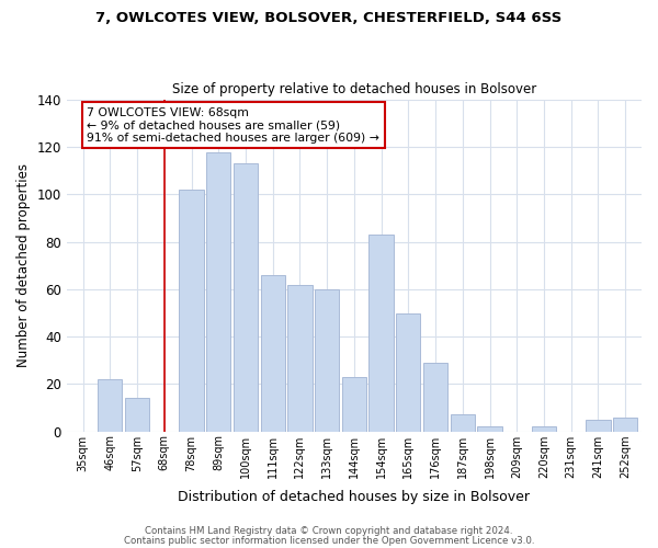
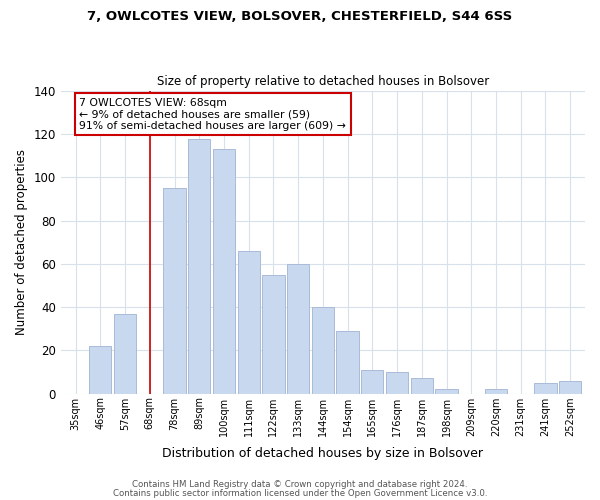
57sqm: 14 -> 37
78sqm: 102 -> 95
122sqm: 62 -> 55
144sqm: 23 -> 40
154sqm: 83 -> 29
165sqm: 50 -> 11
176sqm: 29 -> 10
